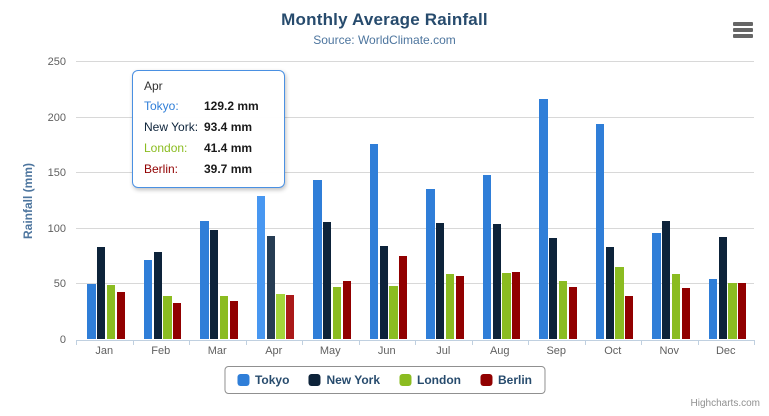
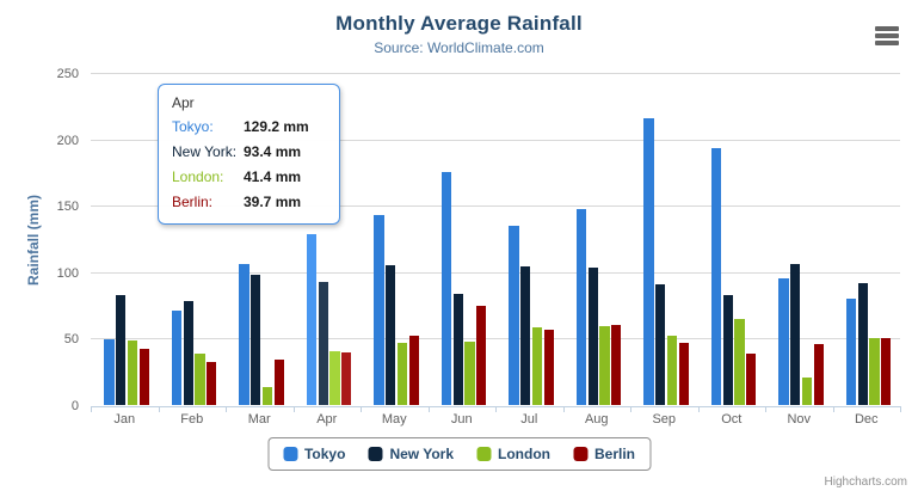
London/Mar: 39 -> 14
London/Nov: 59 -> 21
Tokyo/Dec: 54 -> 81
